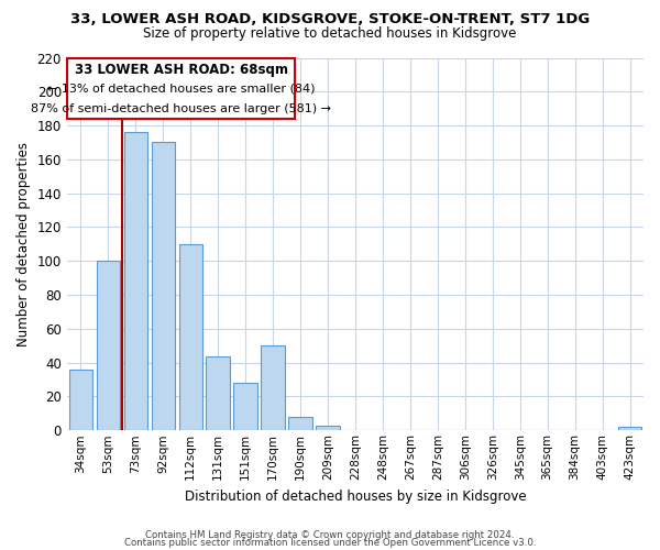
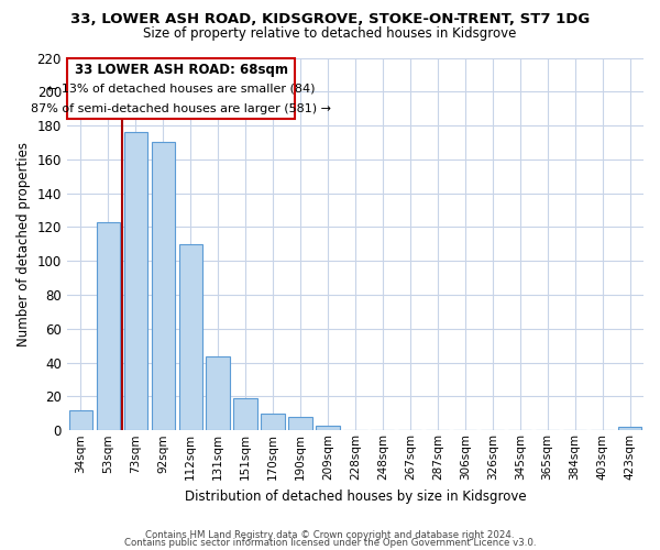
34sqm: 36 -> 12
53sqm: 100 -> 123
151sqm: 28 -> 19
170sqm: 50 -> 10
